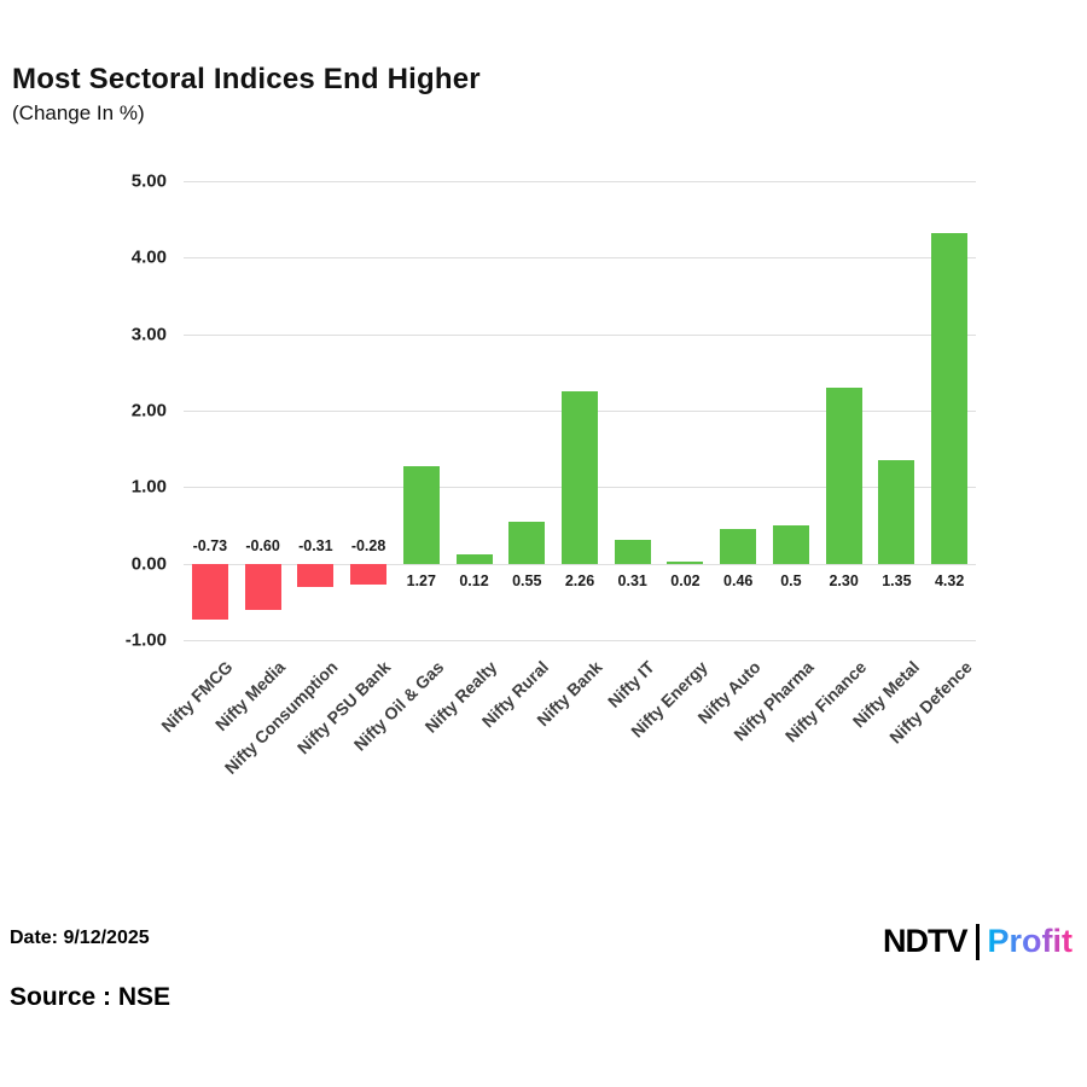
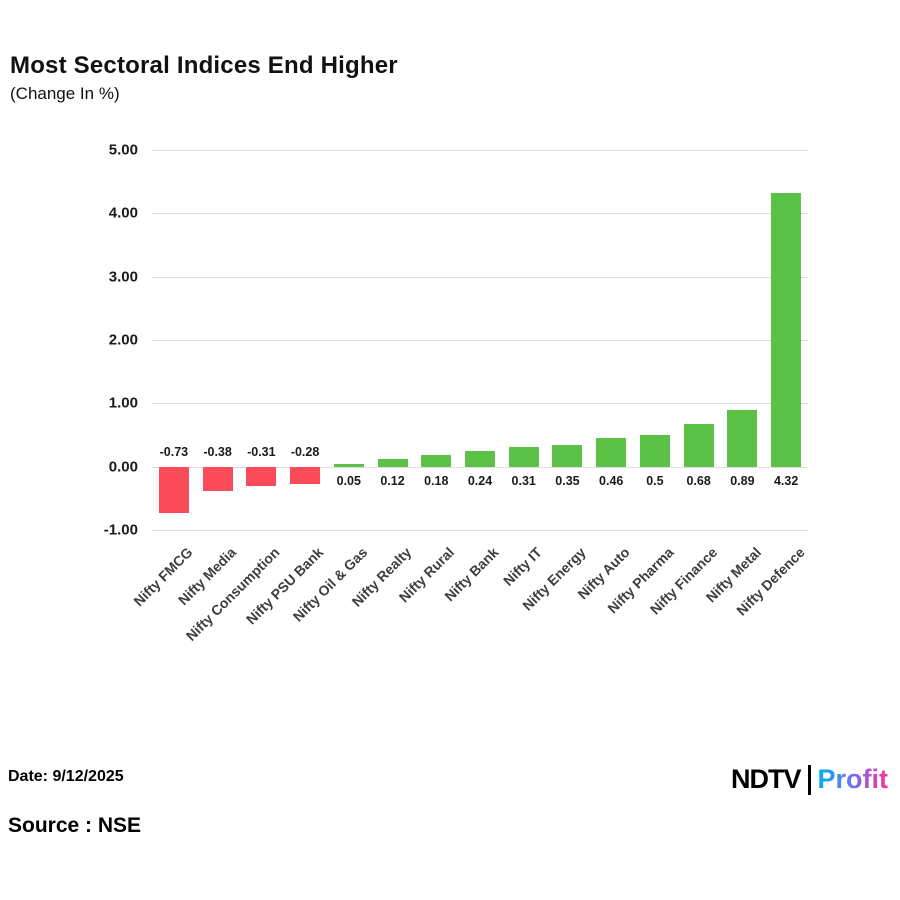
Nifty Media: -0.60 -> -0.38
Nifty Oil & Gas: 1.27 -> 0.05
Nifty Rural: 0.55 -> 0.18
Nifty Bank: 2.26 -> 0.24
Nifty Energy: 0.02 -> 0.35
Nifty Finance: 2.30 -> 0.68
Nifty Metal: 1.35 -> 0.89
